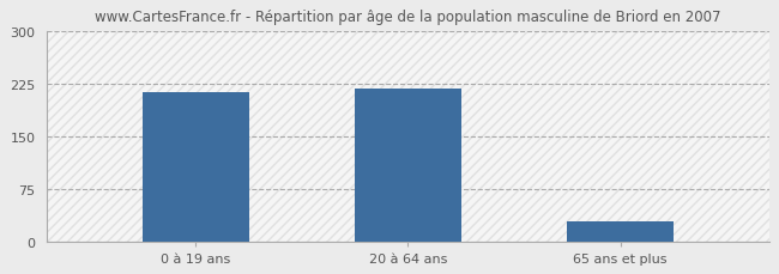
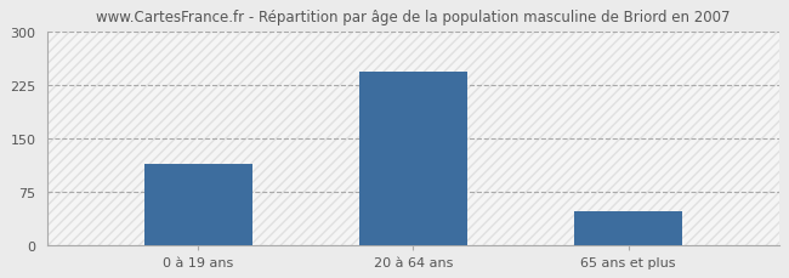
0 à 19 ans: 212 -> 113
20 à 64 ans: 218 -> 243
65 ans et plus: 28 -> 47
